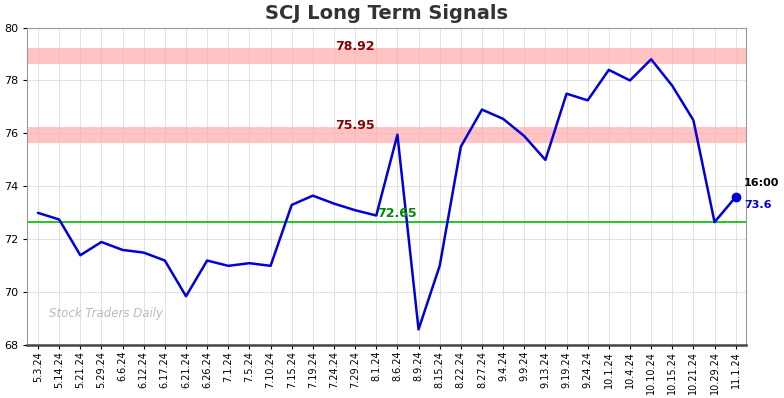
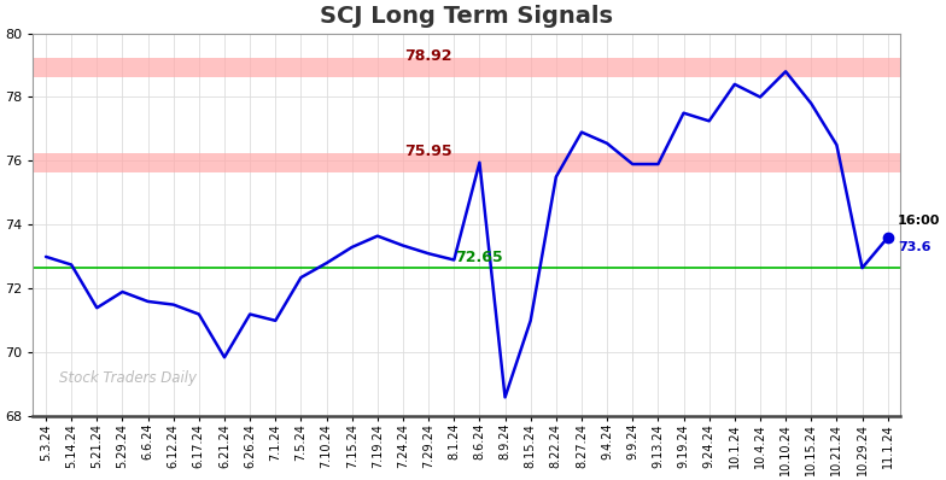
7.5.24: 71.10 -> 72.35
7.10.24: 71.00 -> 72.80
9.13.24: 75.00 -> 75.90
